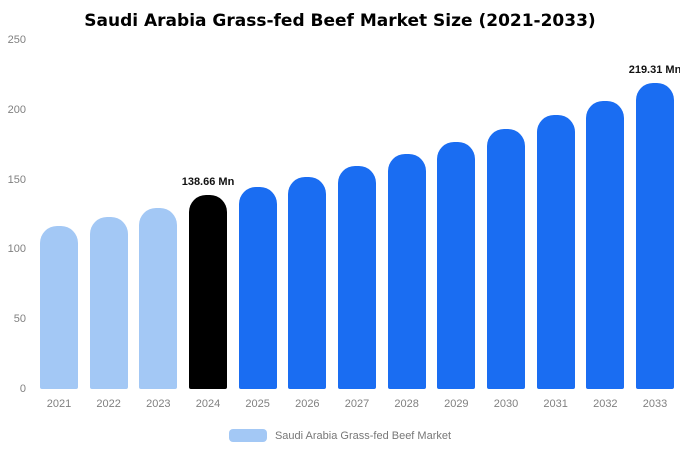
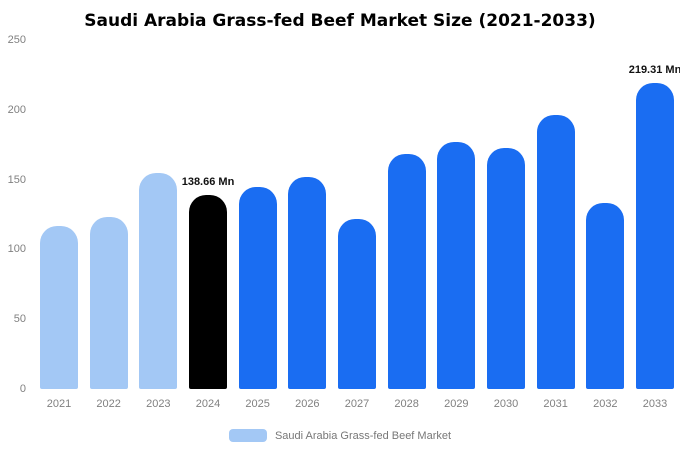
2023: 130 -> 155
2027: 160 -> 122
2030: 186 -> 173
2032: 206 -> 133
